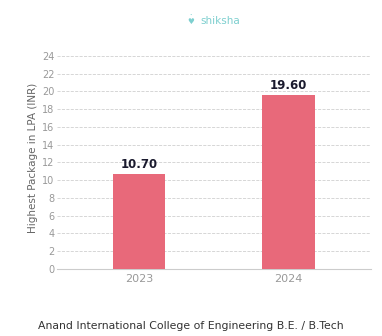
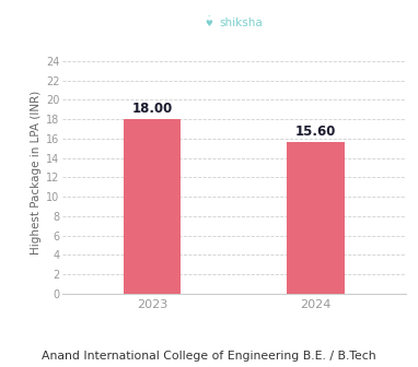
2023: 10.70 -> 18.00
2024: 19.60 -> 15.60
